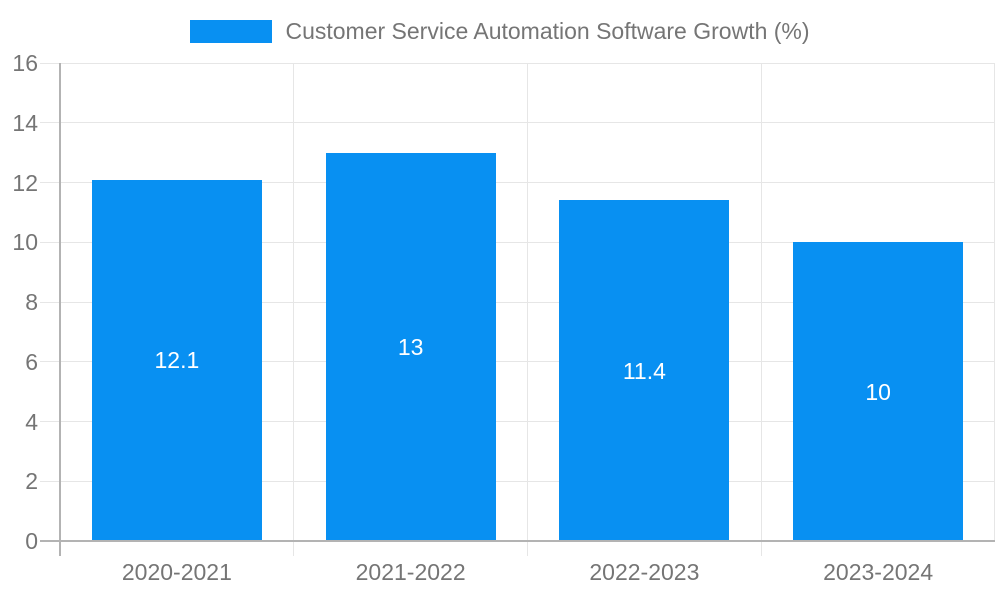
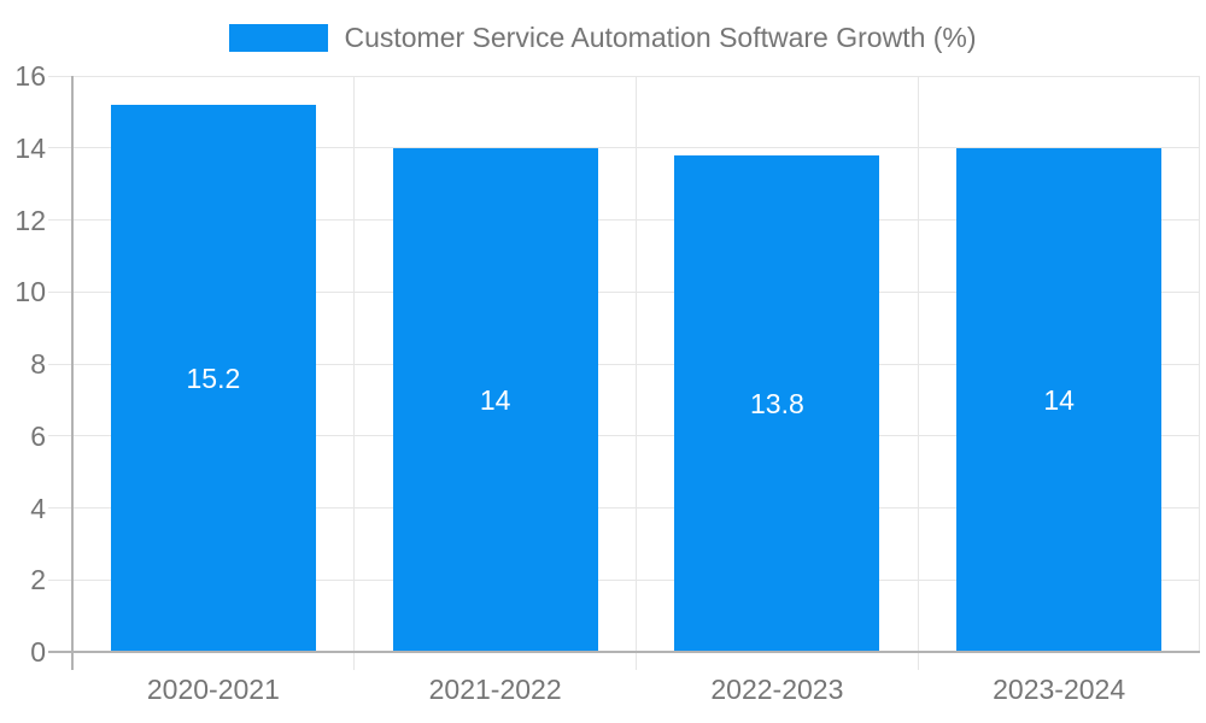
2020-2021: 12.1 -> 15.2
2021-2022: 13 -> 14
2022-2023: 11.4 -> 13.8
2023-2024: 10 -> 14
